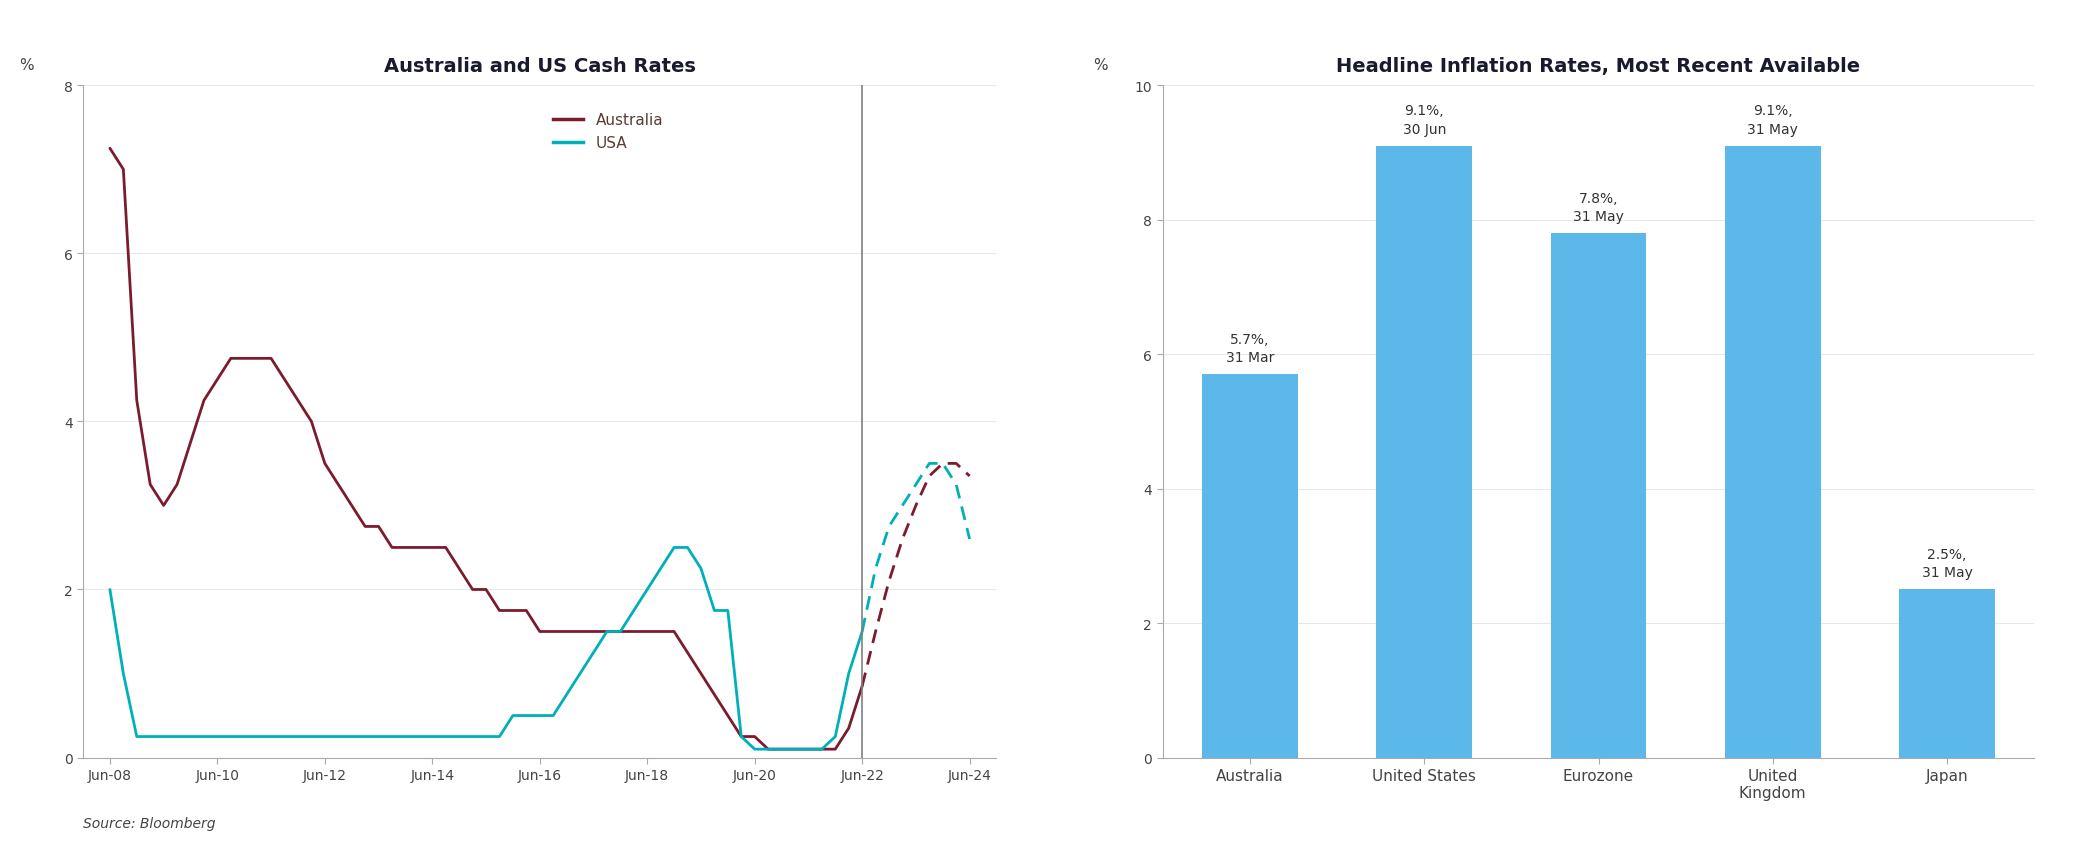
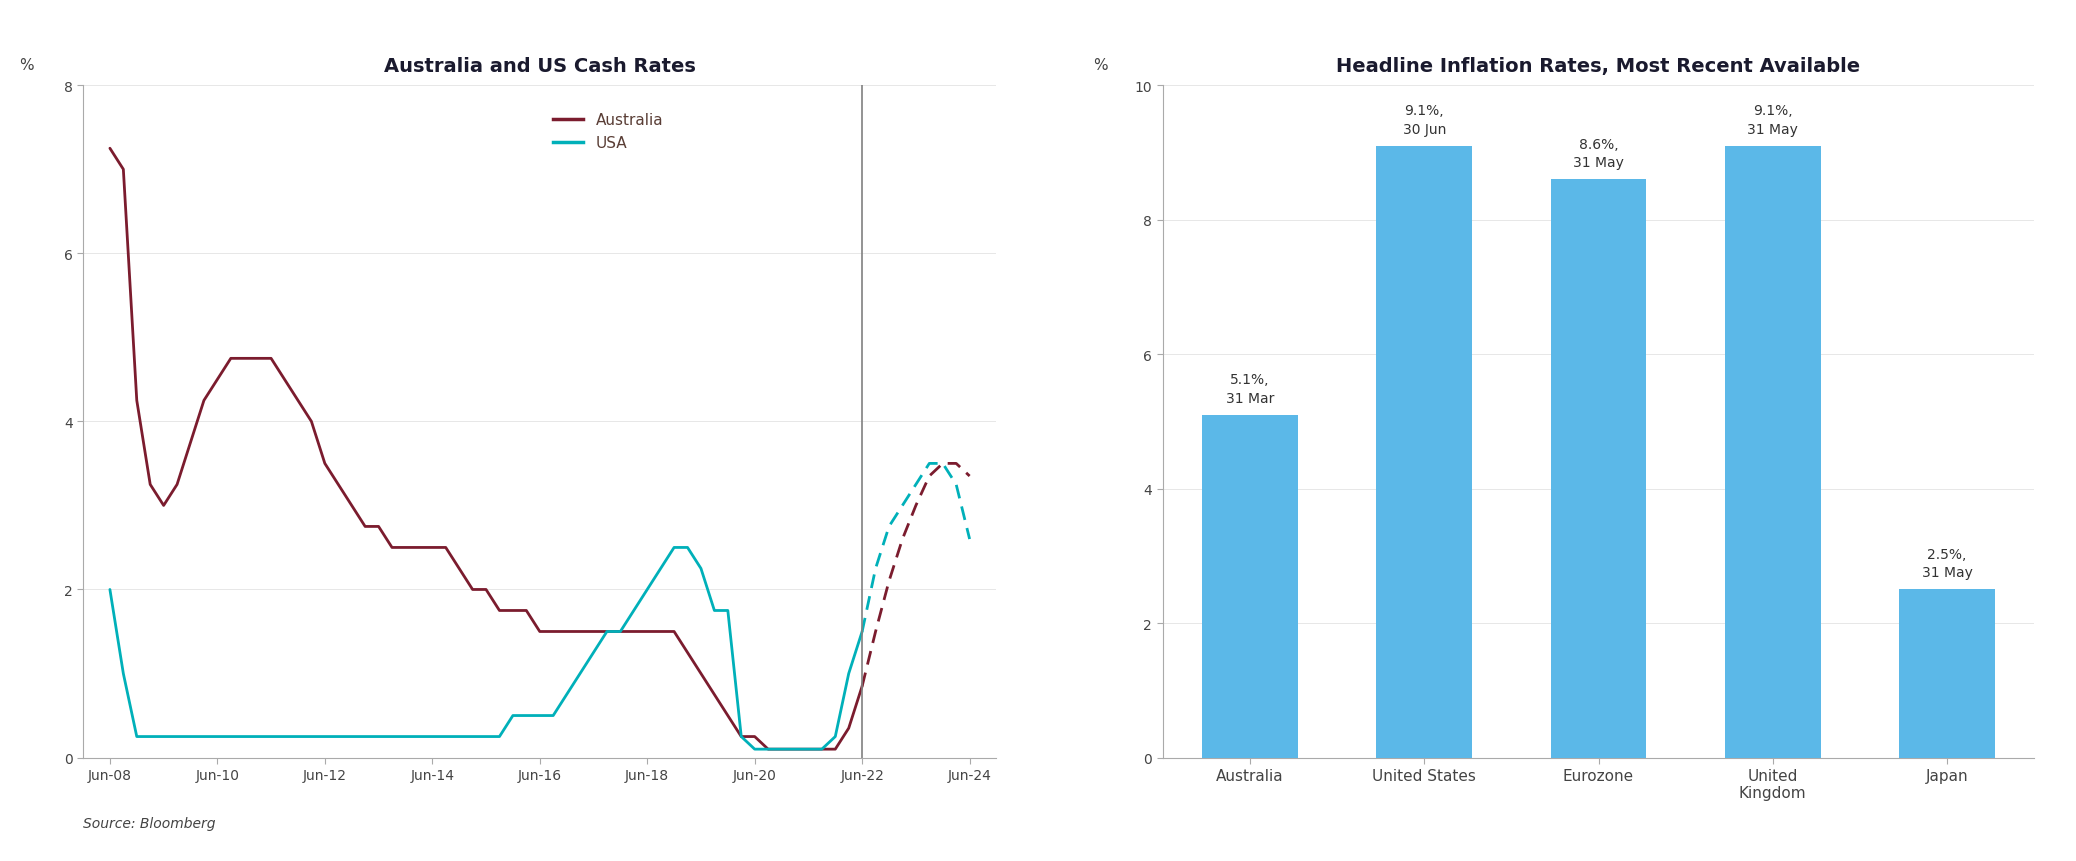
Headline Inflation Rates, Most Recent Available/Australia: 5.7%, -> 5.1%,
Headline Inflation Rates, Most Recent Available/Eurozone: 7.8%, -> 8.6%,
